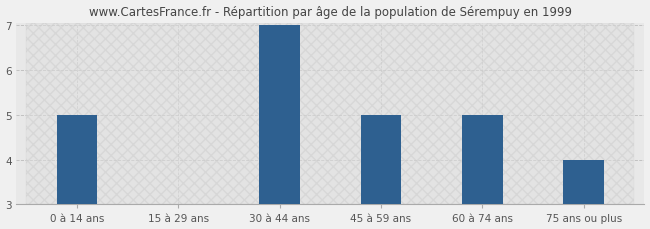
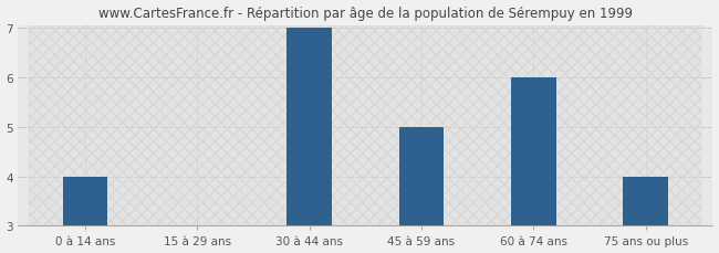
0 à 14 ans: 5 -> 4
60 à 74 ans: 5 -> 6
